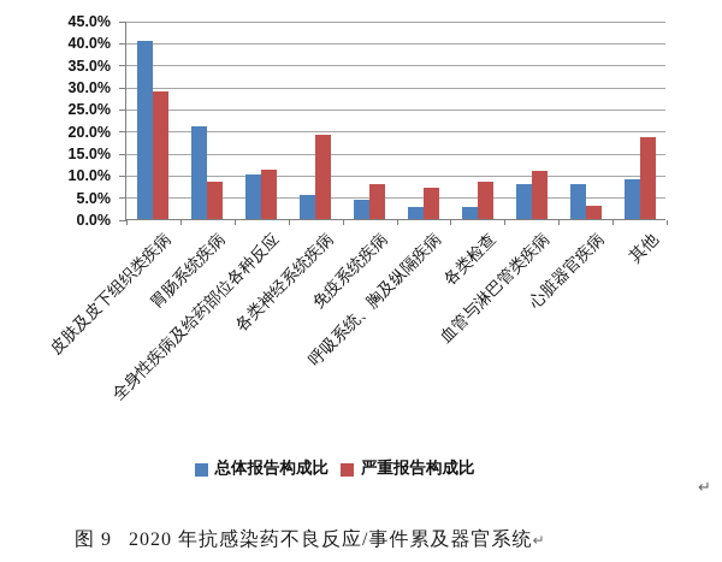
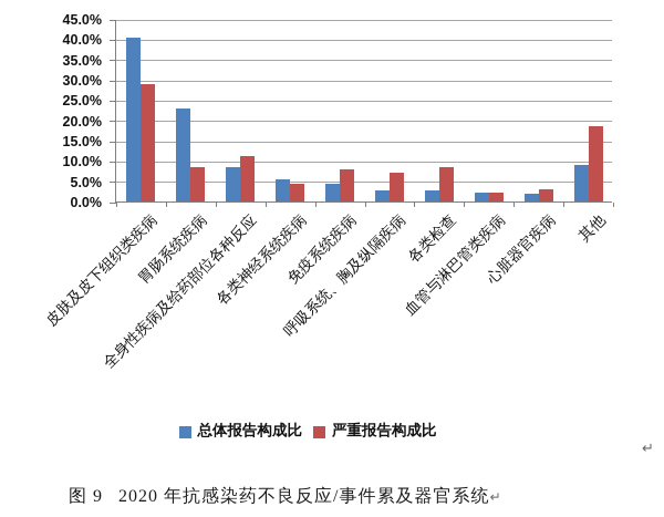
总体报告构成比/胃肠系统疾病: 21% -> 23%
总体报告构成比/全身性疾病及给药部位各种反应: 10% -> 8%
严重报告构成比/各类神经系统疾病: 19% -> 4%
总体报告构成比/血管与淋巴管类疾病: 8% -> 2%
严重报告构成比/血管与淋巴管类疾病: 11% -> 2%
总体报告构成比/心脏器官疾病: 8% -> 2%
